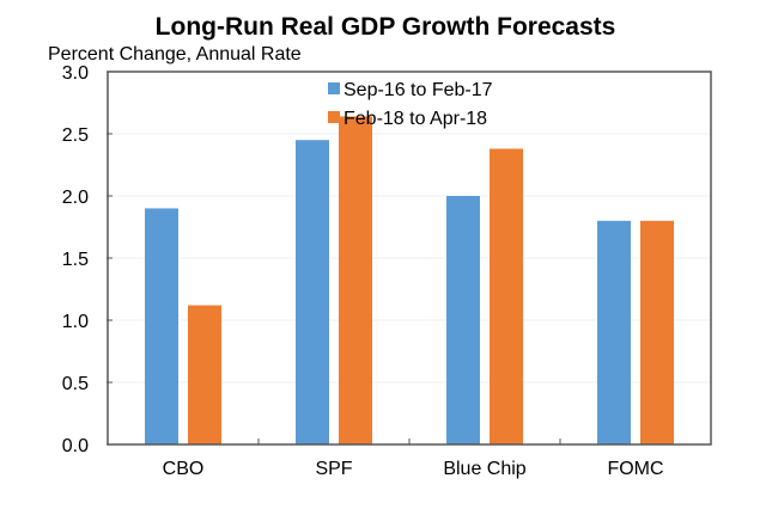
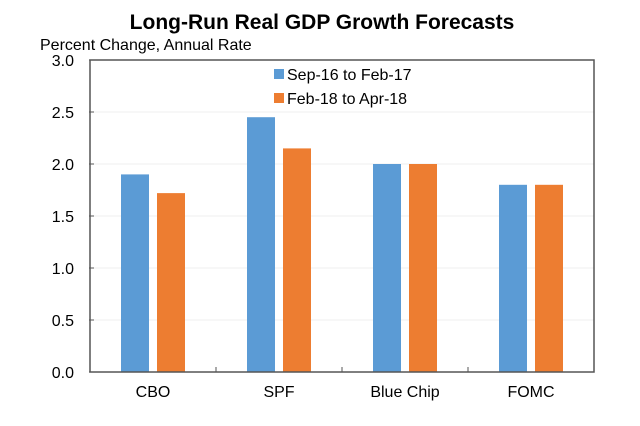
Feb-18 to Apr-18/CBO: 1.12 -> 1.72
Feb-18 to Apr-18/SPF: 2.64 -> 2.15
Feb-18 to Apr-18/Blue Chip: 2.38 -> 2.00
